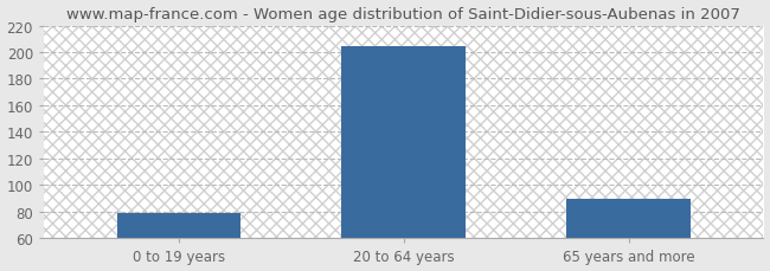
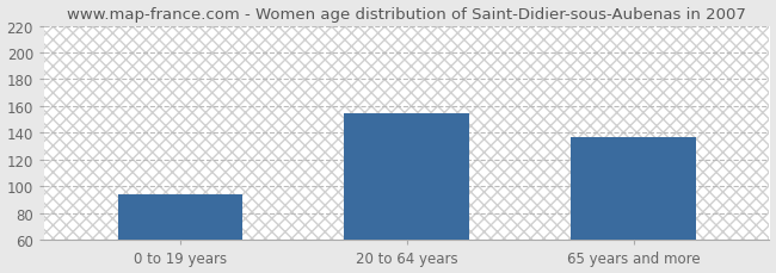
0 to 19 years: 79 -> 94
20 to 64 years: 204 -> 155
65 years and more: 90 -> 137
